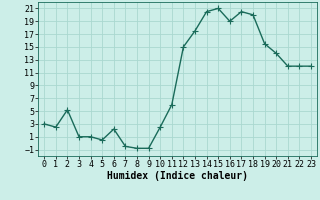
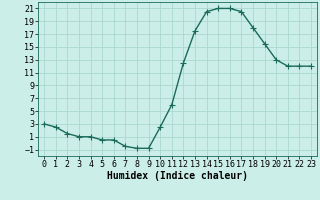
2: 5.2 -> 1.5
6: 2.2 -> 0.5
12: 15.0 -> 12.5
16: 19.0 -> 21.0
18: 20.0 -> 18.0
20: 14.0 -> 13.0
